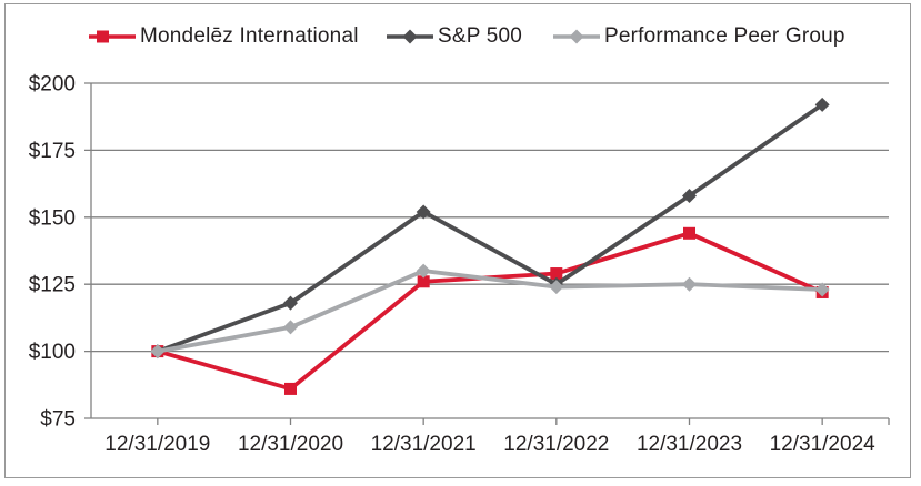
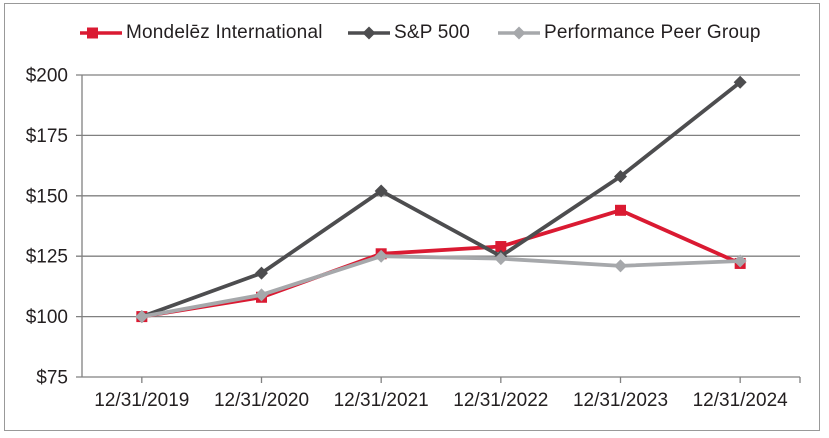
Mondelēz International/12/31/2020: $86 -> $108
Performance Peer Group/12/31/2021: $130 -> $125
Performance Peer Group/12/31/2023: $125 -> $121
S&P 500/12/31/2024: $192 -> $197
